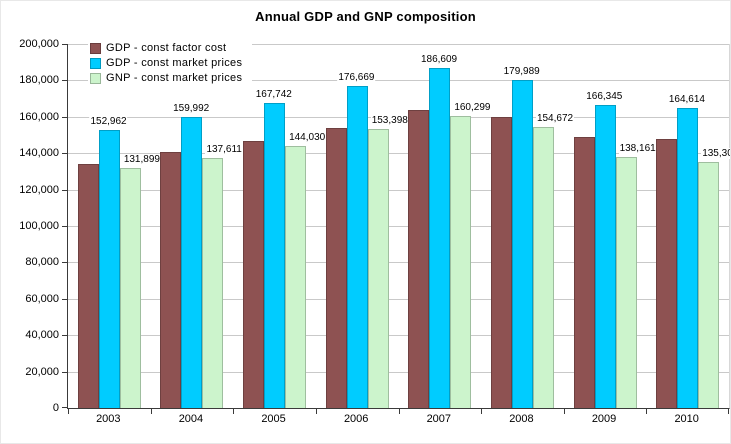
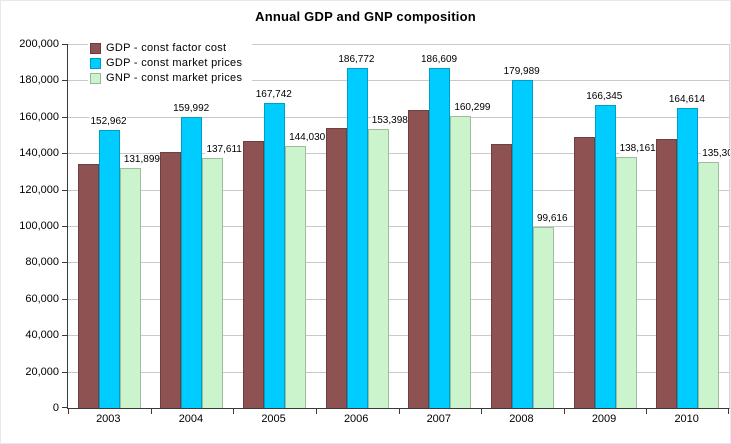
GDP - const market prices/2006: 176,669 -> 186,772
GDP - const factor cost/2008: 160000 -> 145000
GNP - const market prices/2008: 154,672 -> 99,616
